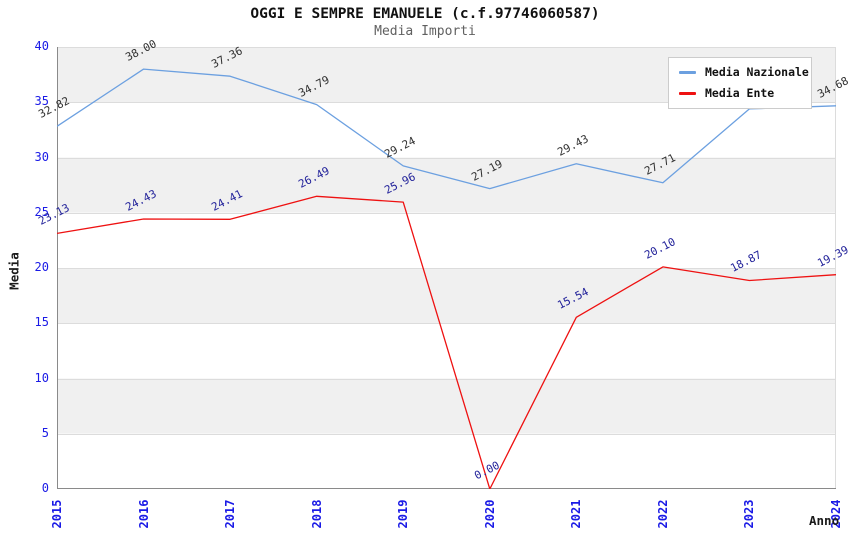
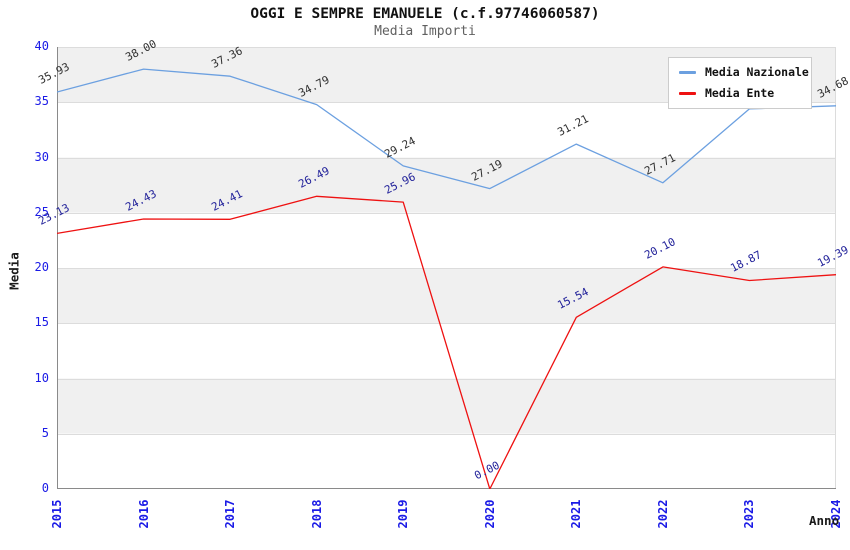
Media Nazionale/2015: 32.82 -> 35.93
Media Nazionale/2021: 29.43 -> 31.21
